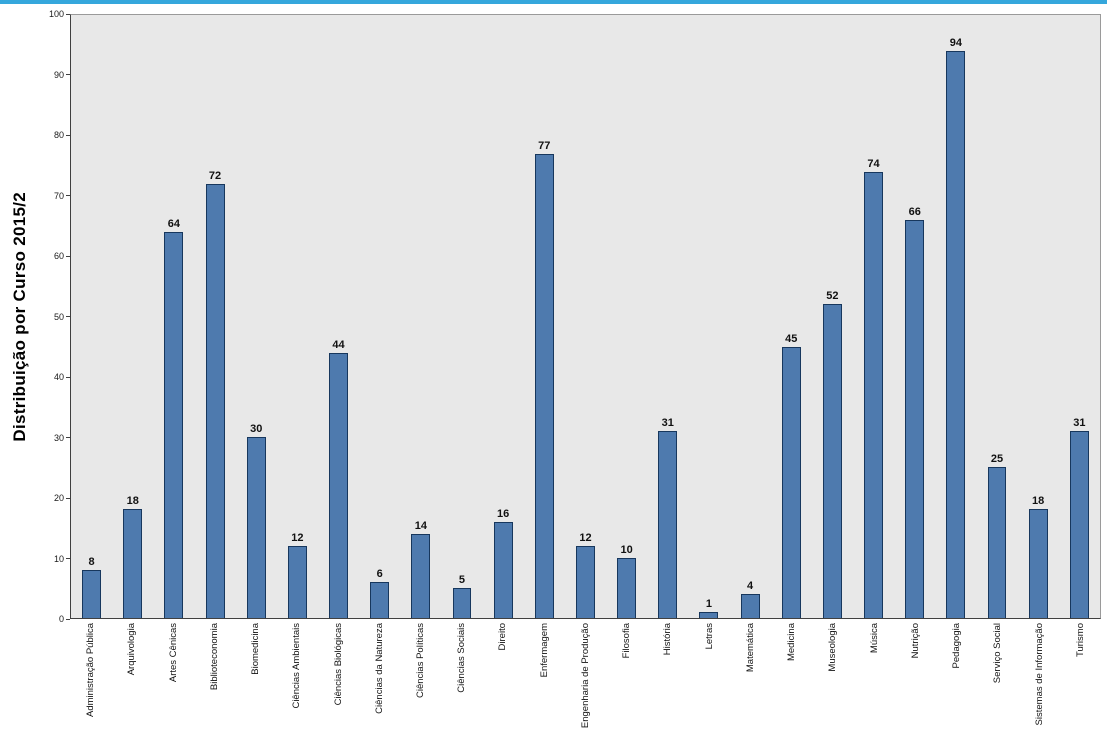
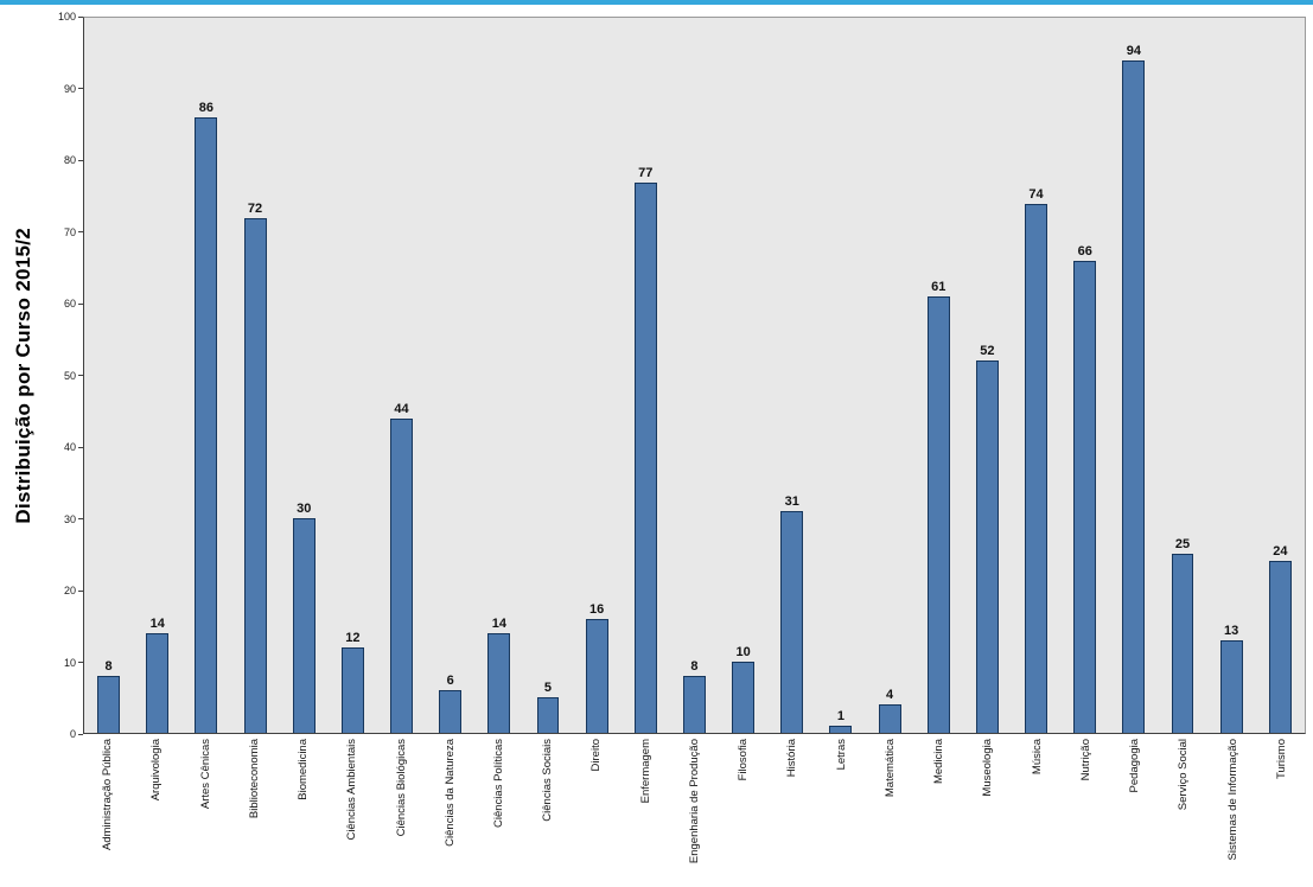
Arquivologia: 18 -> 14
Artes Cênicas: 64 -> 86
Engenharia de Produção: 12 -> 8
Medicina: 45 -> 61
Sistemas de Informação: 18 -> 13
Turismo: 31 -> 24
